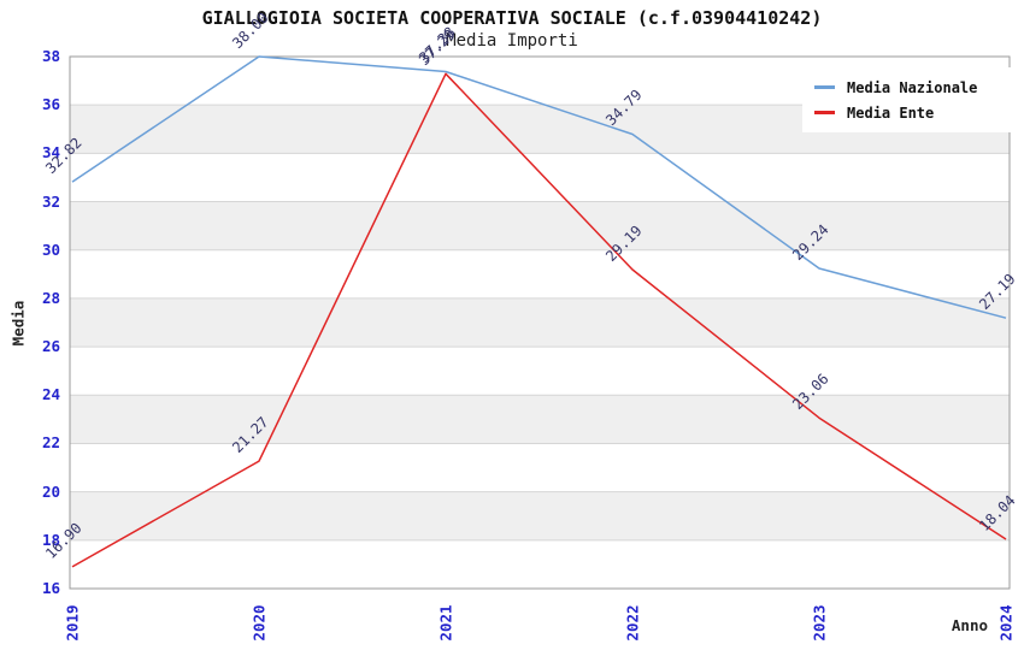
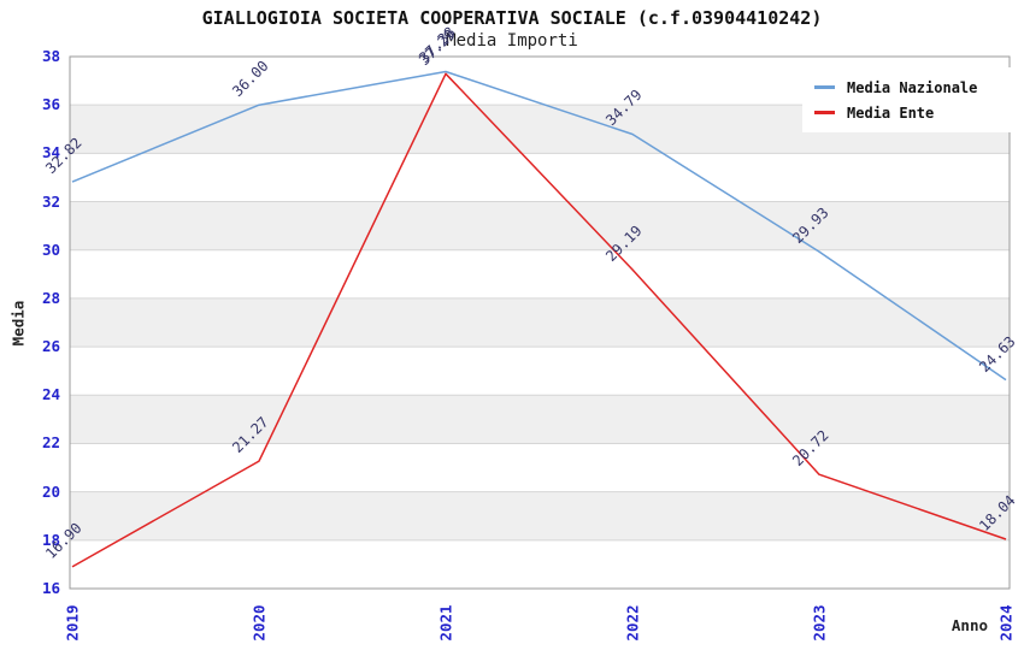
Media Nazionale/2020: 38.00 -> 36.00
Media Nazionale/2023: 29.24 -> 29.93
Media Ente/2023: 23.06 -> 20.72
Media Nazionale/2024: 27.19 -> 24.63
